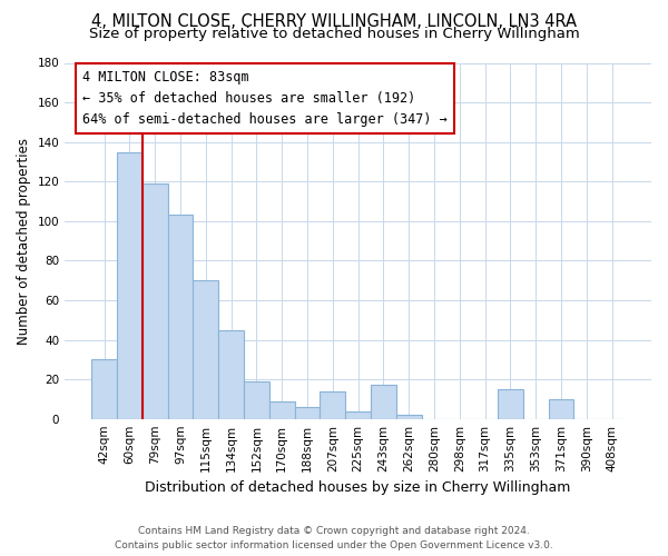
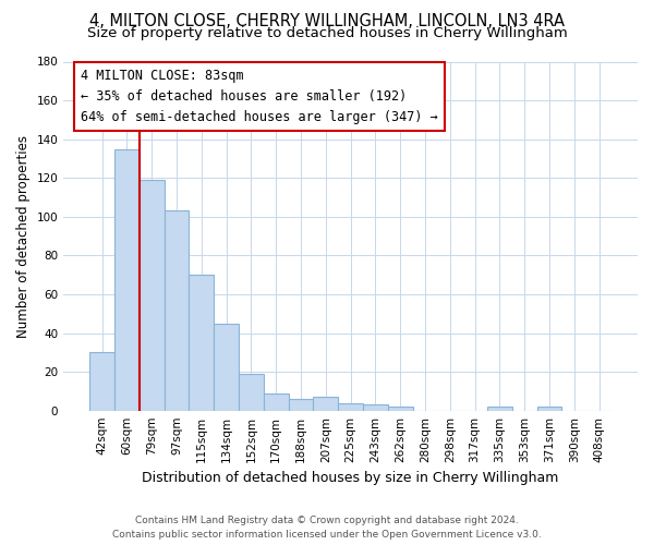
207sqm: 14 -> 7
243sqm: 17 -> 3
335sqm: 15 -> 2
371sqm: 10 -> 2
